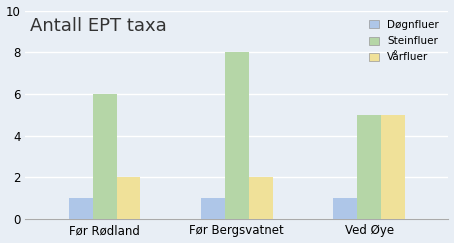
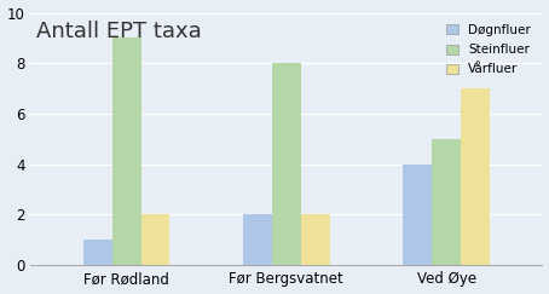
Steinfluer/Før Rødland: 6 -> 9
Døgnfluer/Før Bergsvatnet: 1 -> 2
Døgnfluer/Ved Øye: 1 -> 4
Vårfluer/Ved Øye: 5 -> 7
